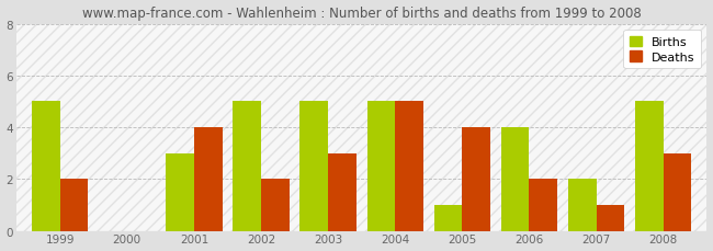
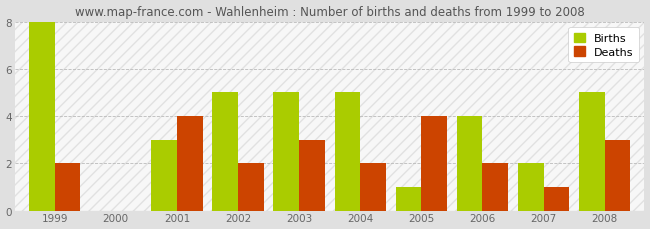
Births/1999: 5 -> 8
Deaths/2004: 5 -> 2
